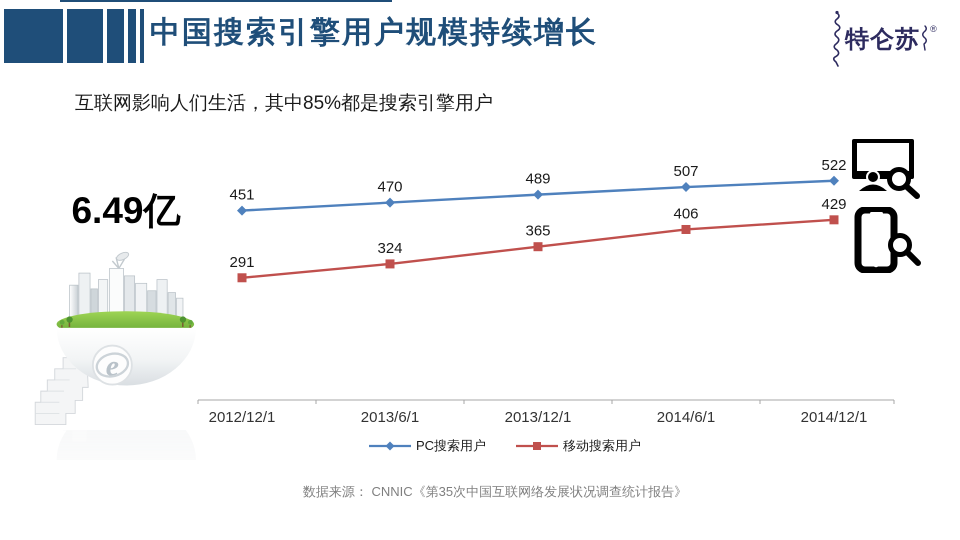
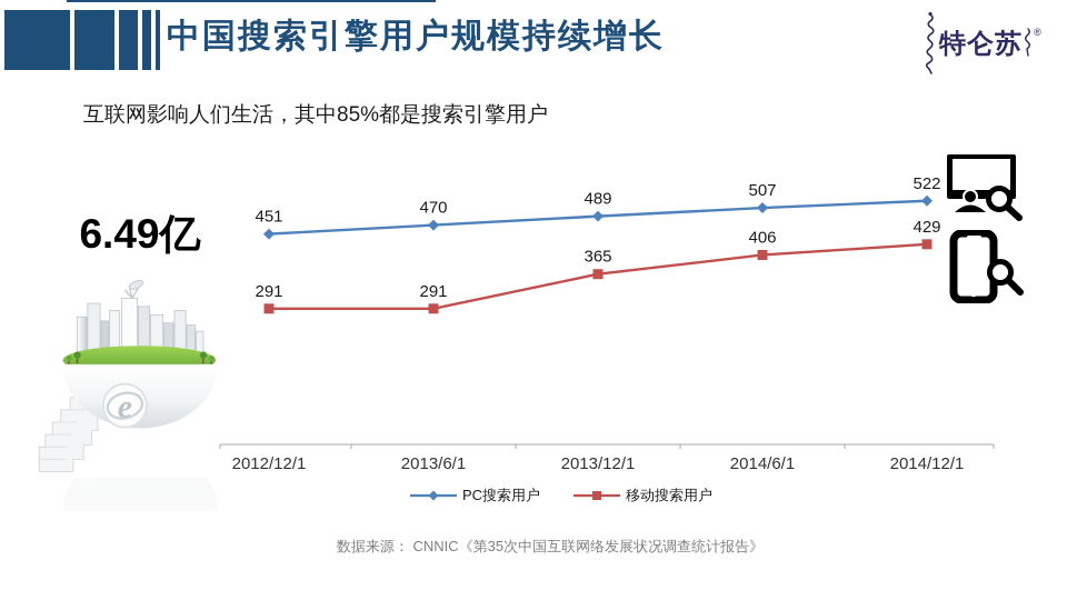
移动搜索用户/2013/6/1: 324 -> 291
